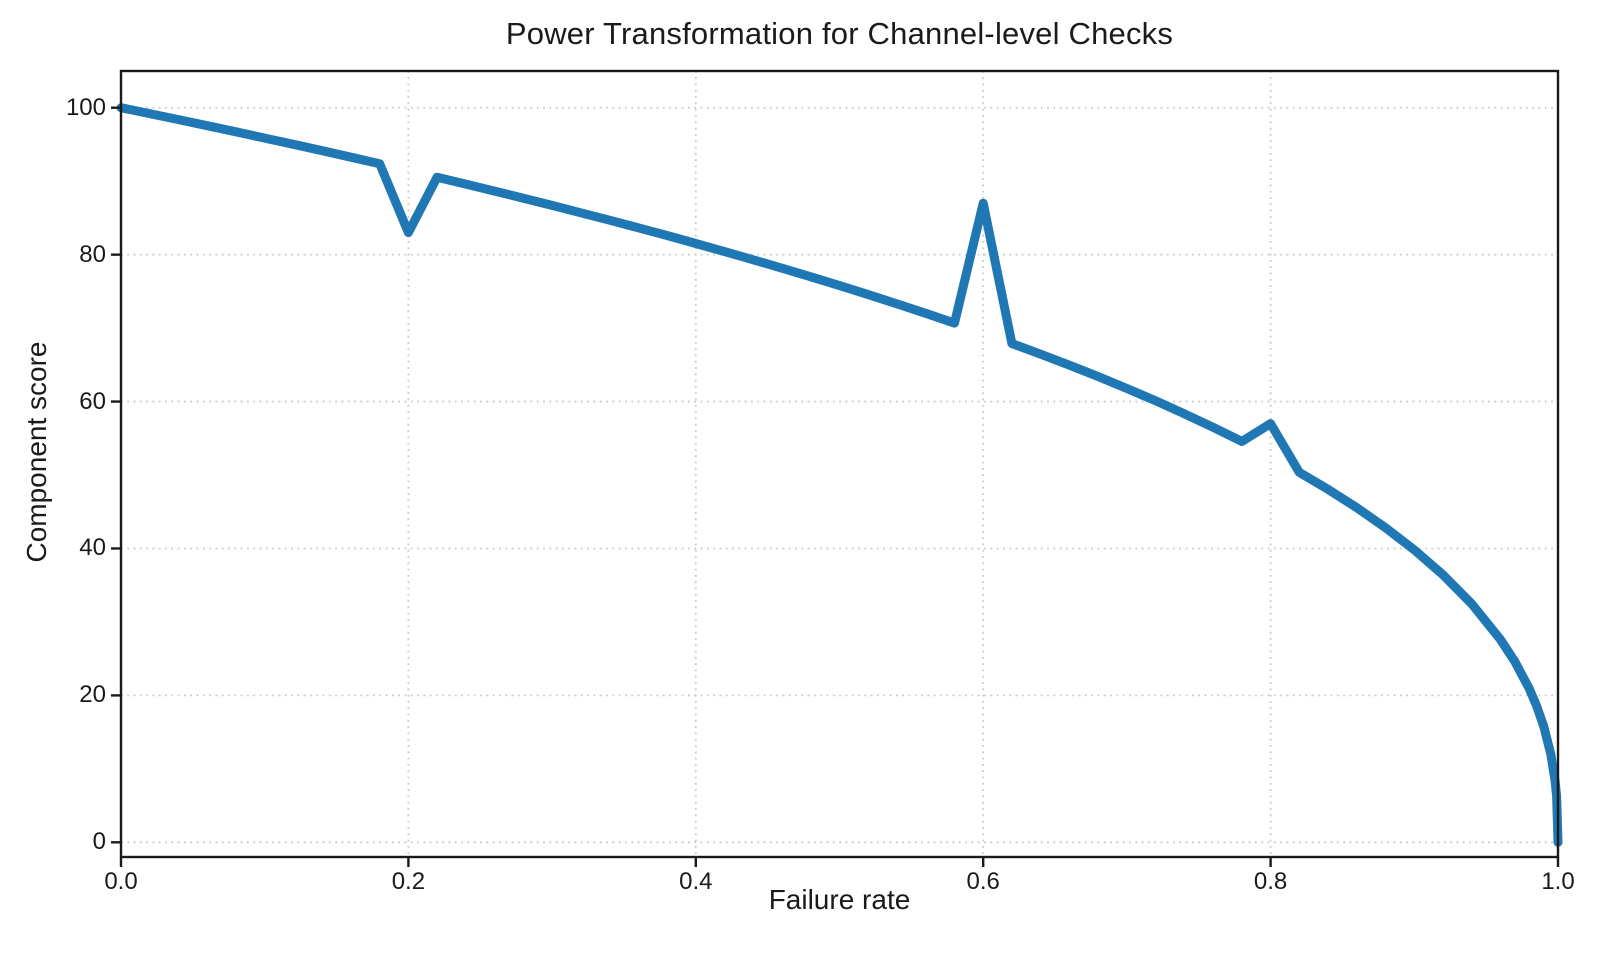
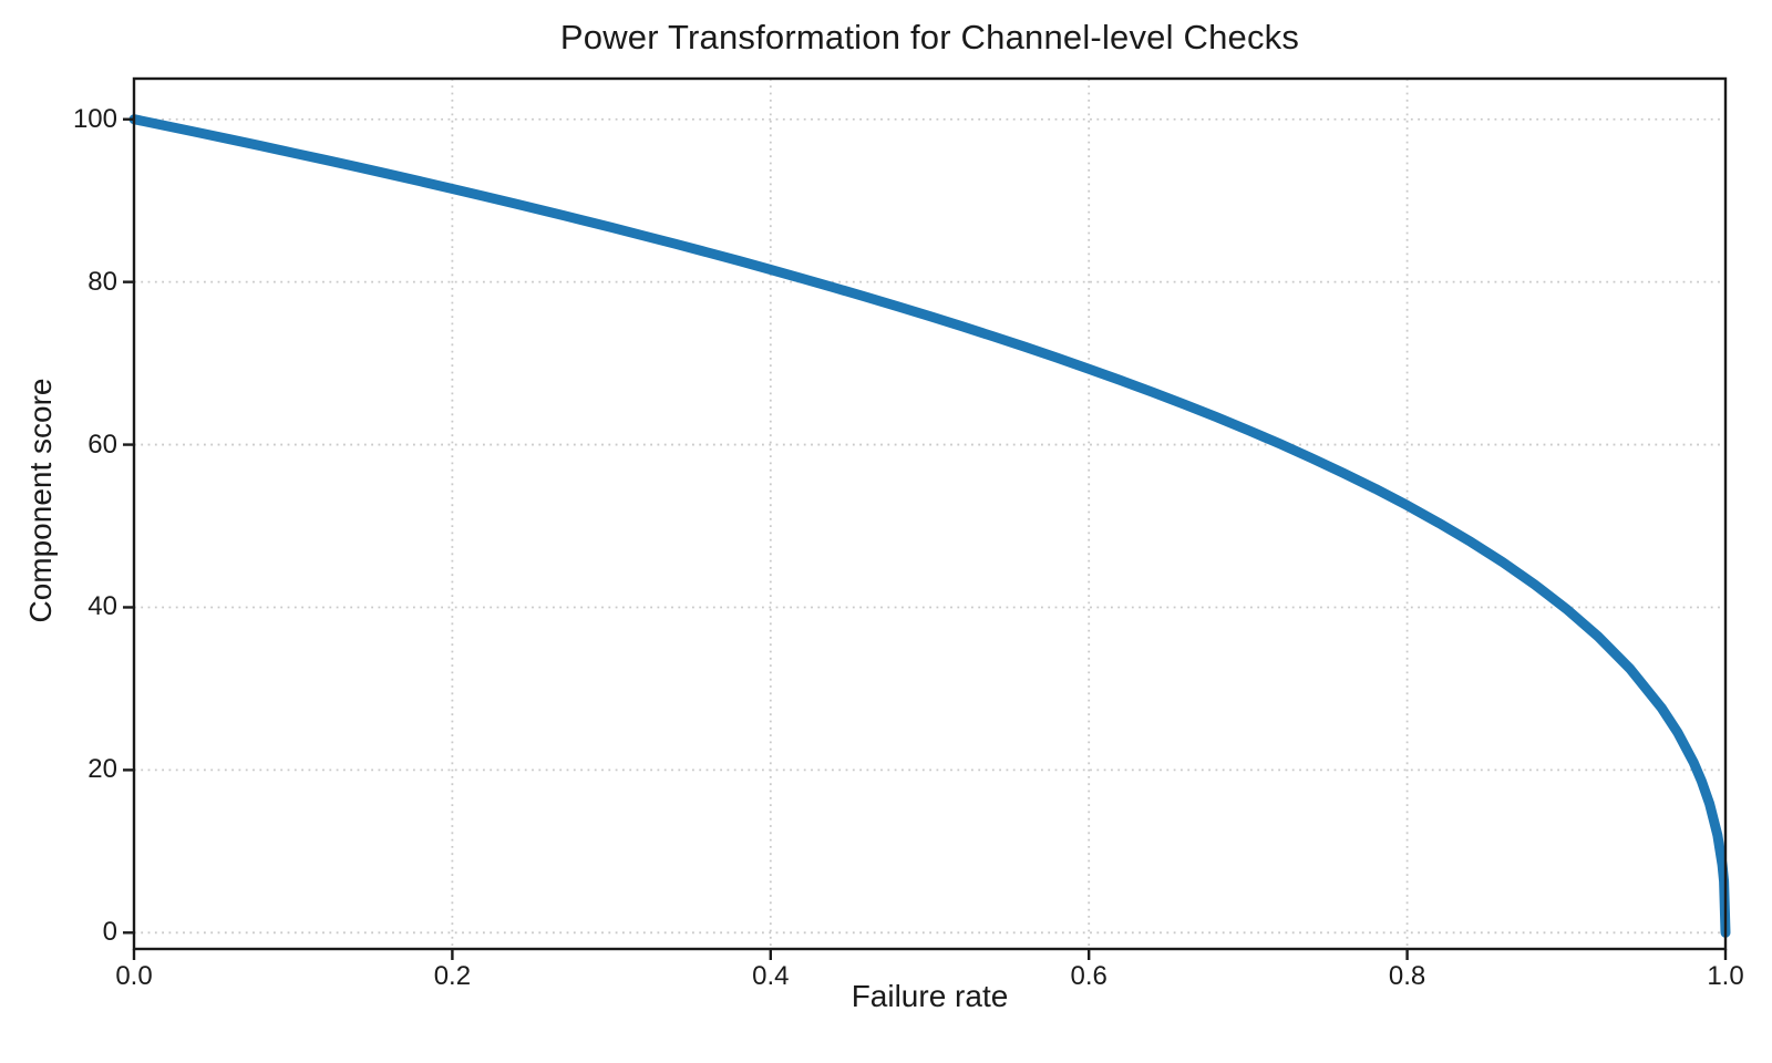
0.2: 83 -> 91
0.6: 87 -> 69
0.8: 57 -> 53
